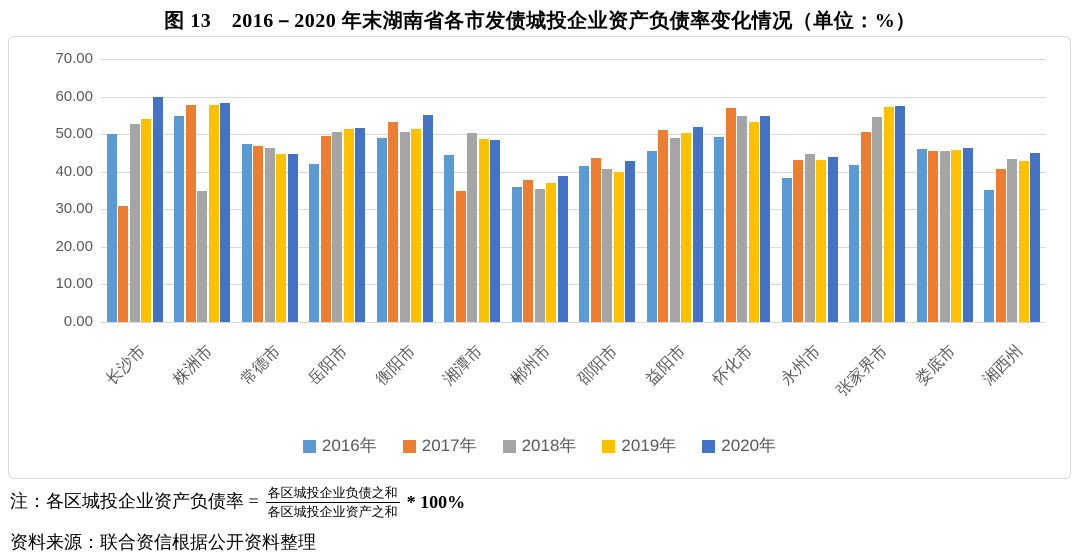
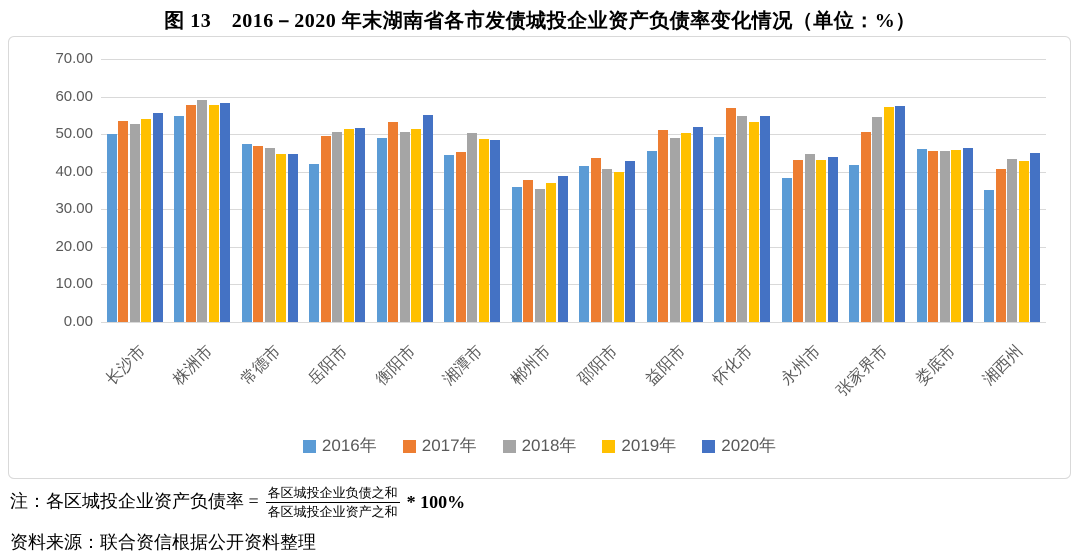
2017年/长沙市: 31 -> 54
2020年/长沙市: 60 -> 56
2018年/株洲市: 35 -> 59
2017年/湘潭市: 35 -> 45
